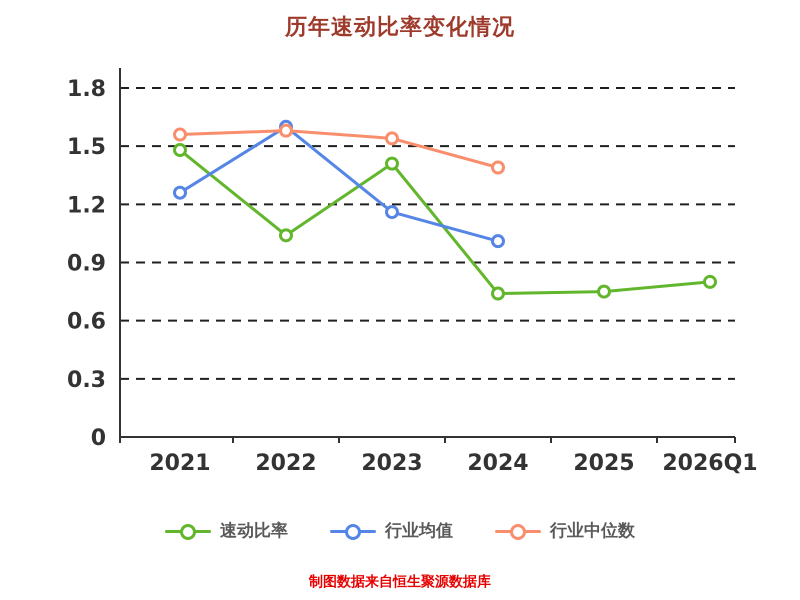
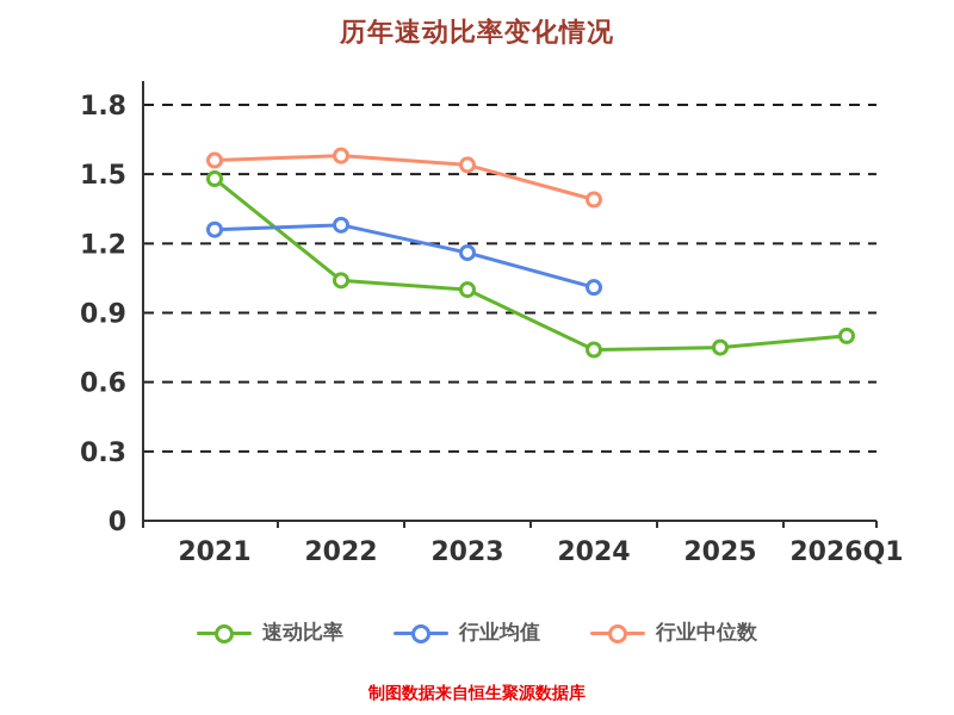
行业均值/2022: 1.60 -> 1.28
速动比率/2023: 1.41 -> 1.00
